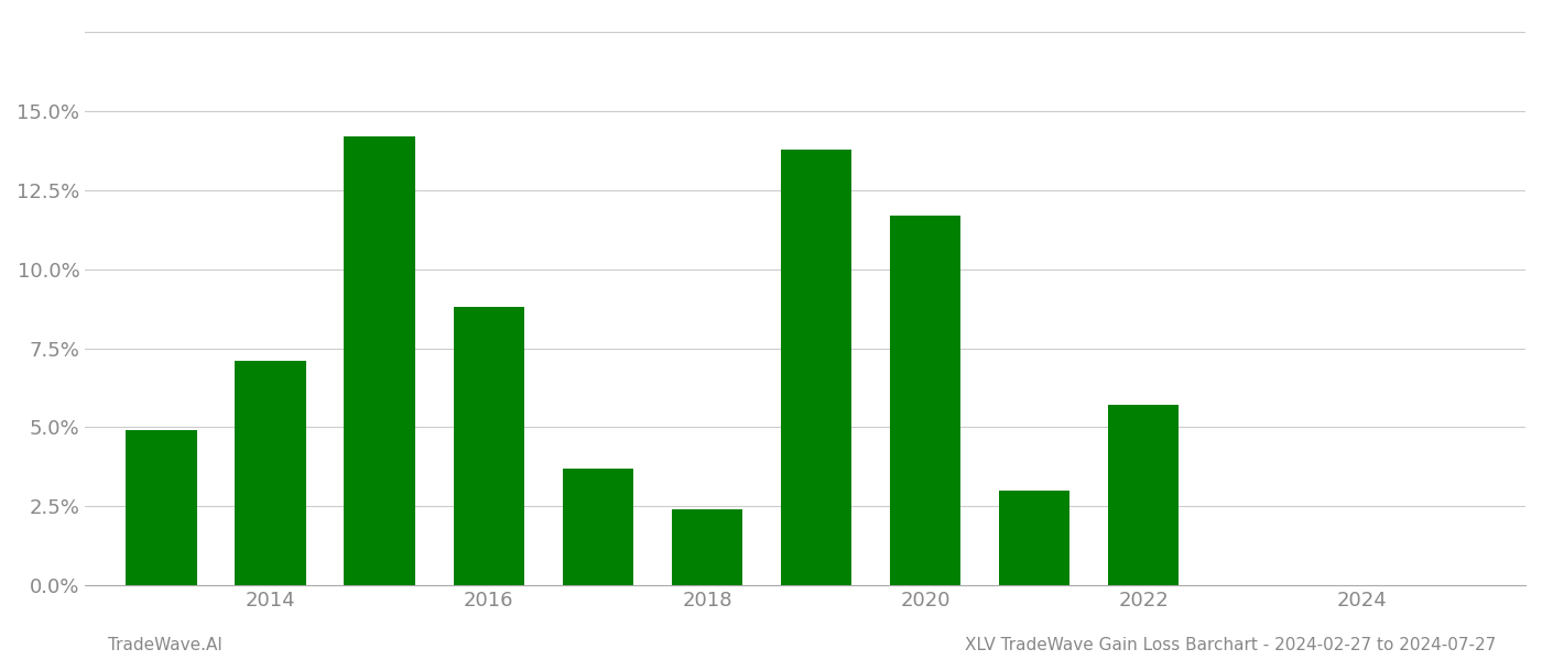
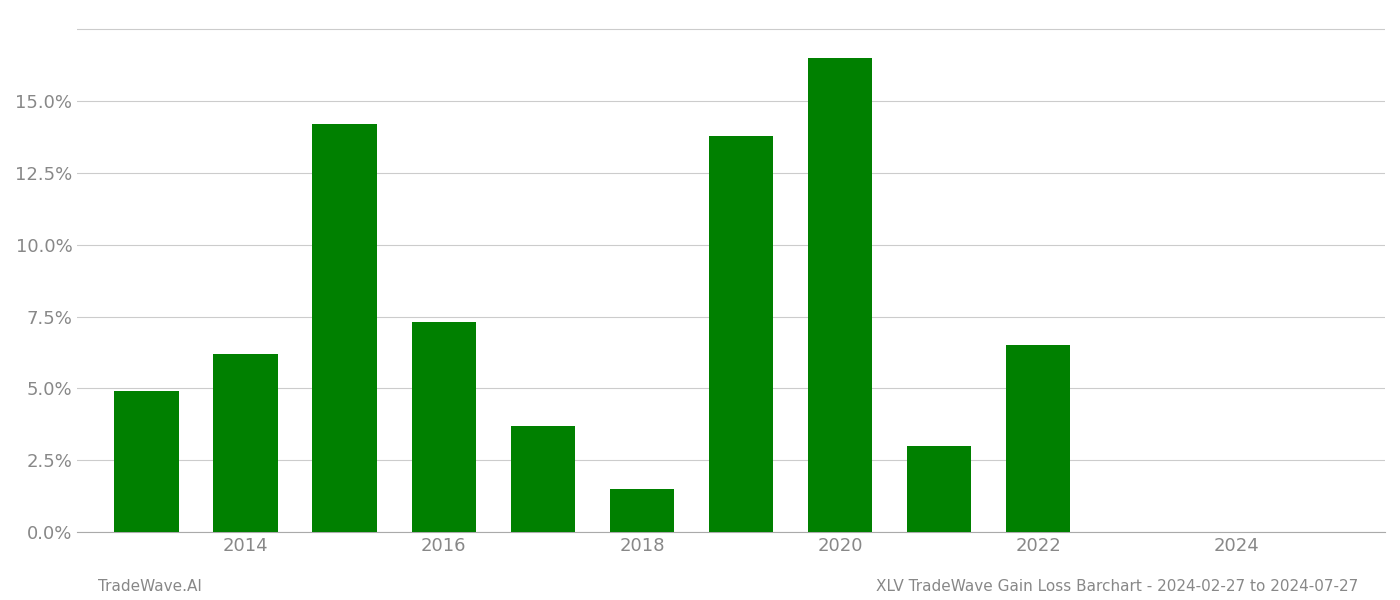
2014: 7.1% -> 6.2%
2016: 8.8% -> 7.3%
2018: 2.4% -> 1.5%
2020: 11.7% -> 16.5%
2022: 5.7% -> 6.5%
